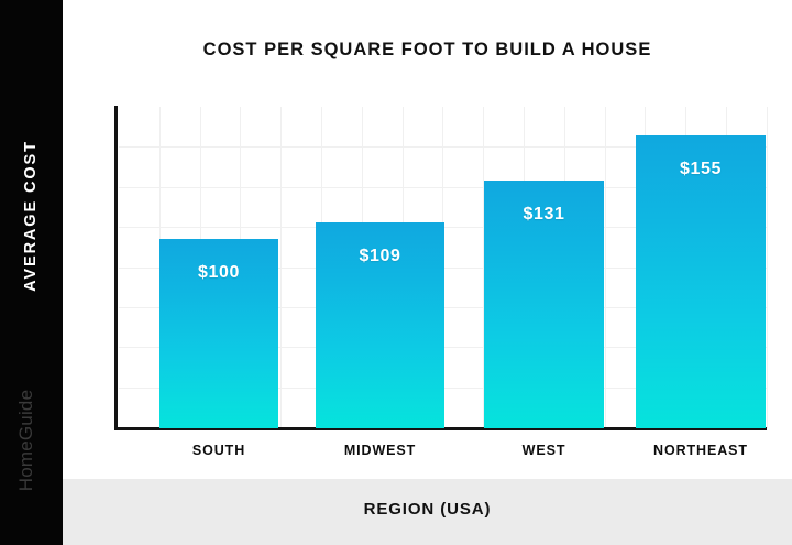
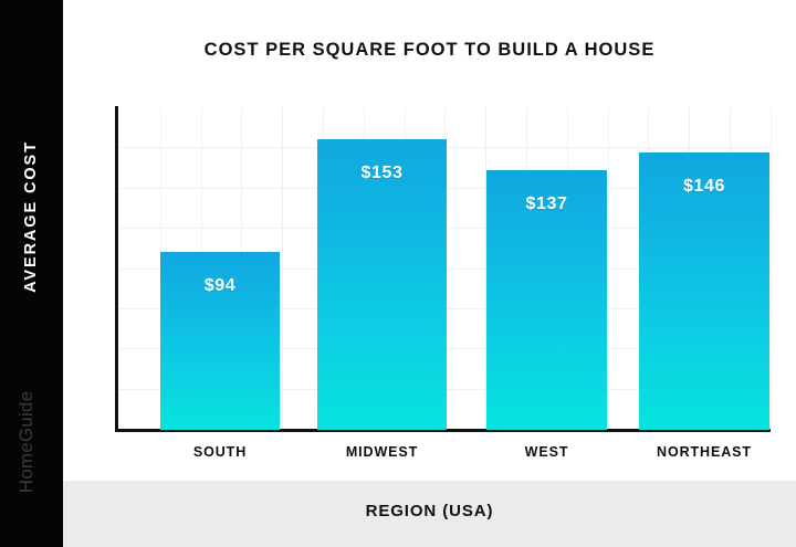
SOUTH: $100 -> $94
MIDWEST: $109 -> $153
WEST: $131 -> $137
NORTHEAST: $155 -> $146
